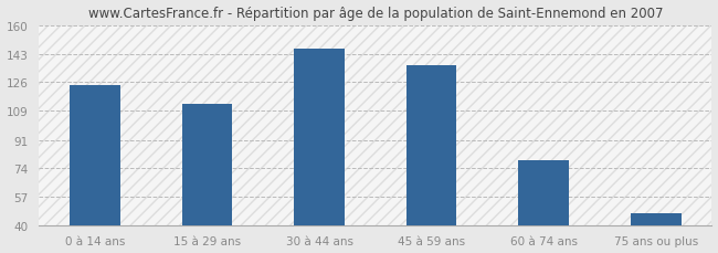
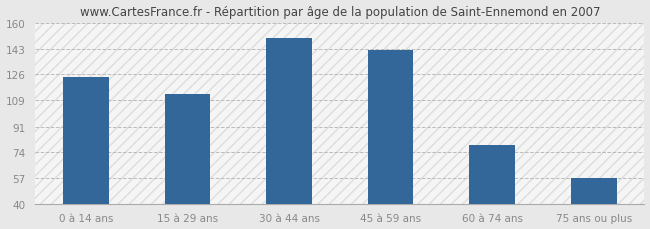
30 à 44 ans: 146 -> 150
45 à 59 ans: 136 -> 142
75 ans ou plus: 47 -> 57
